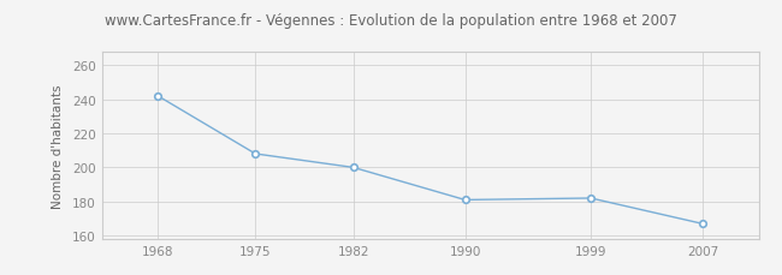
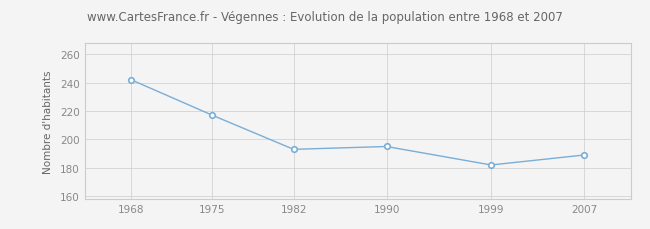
1975: 208 -> 217
1982: 200 -> 193
1990: 181 -> 195
2007: 167 -> 189
